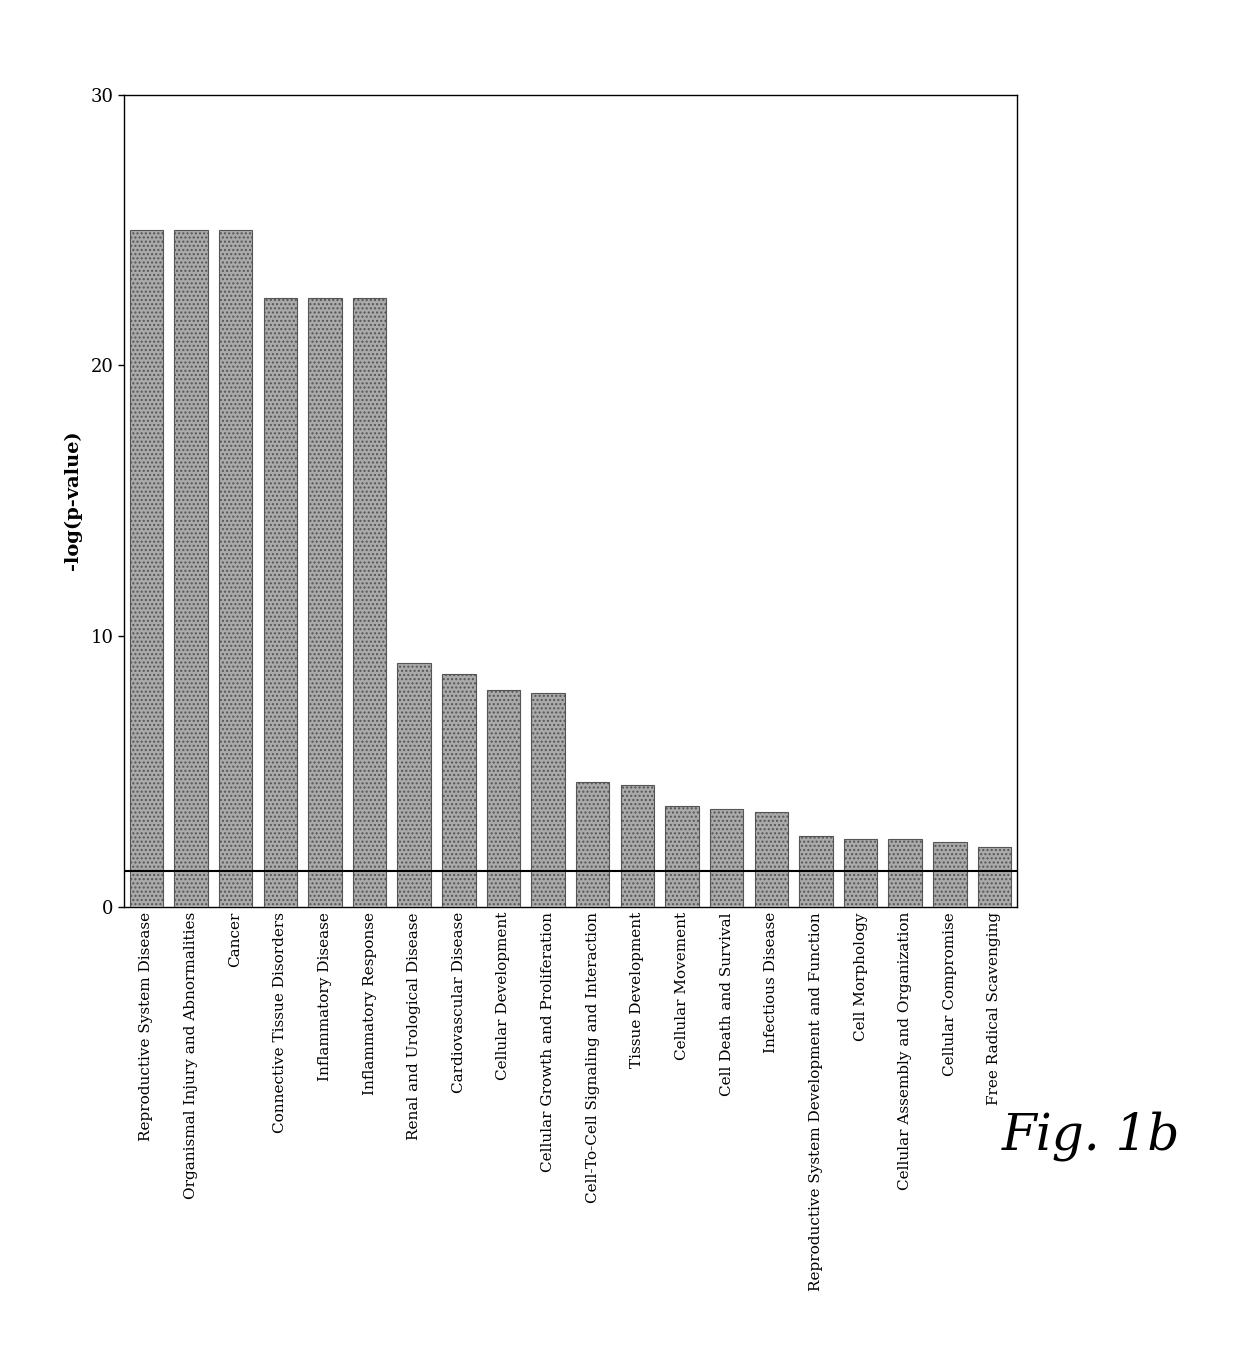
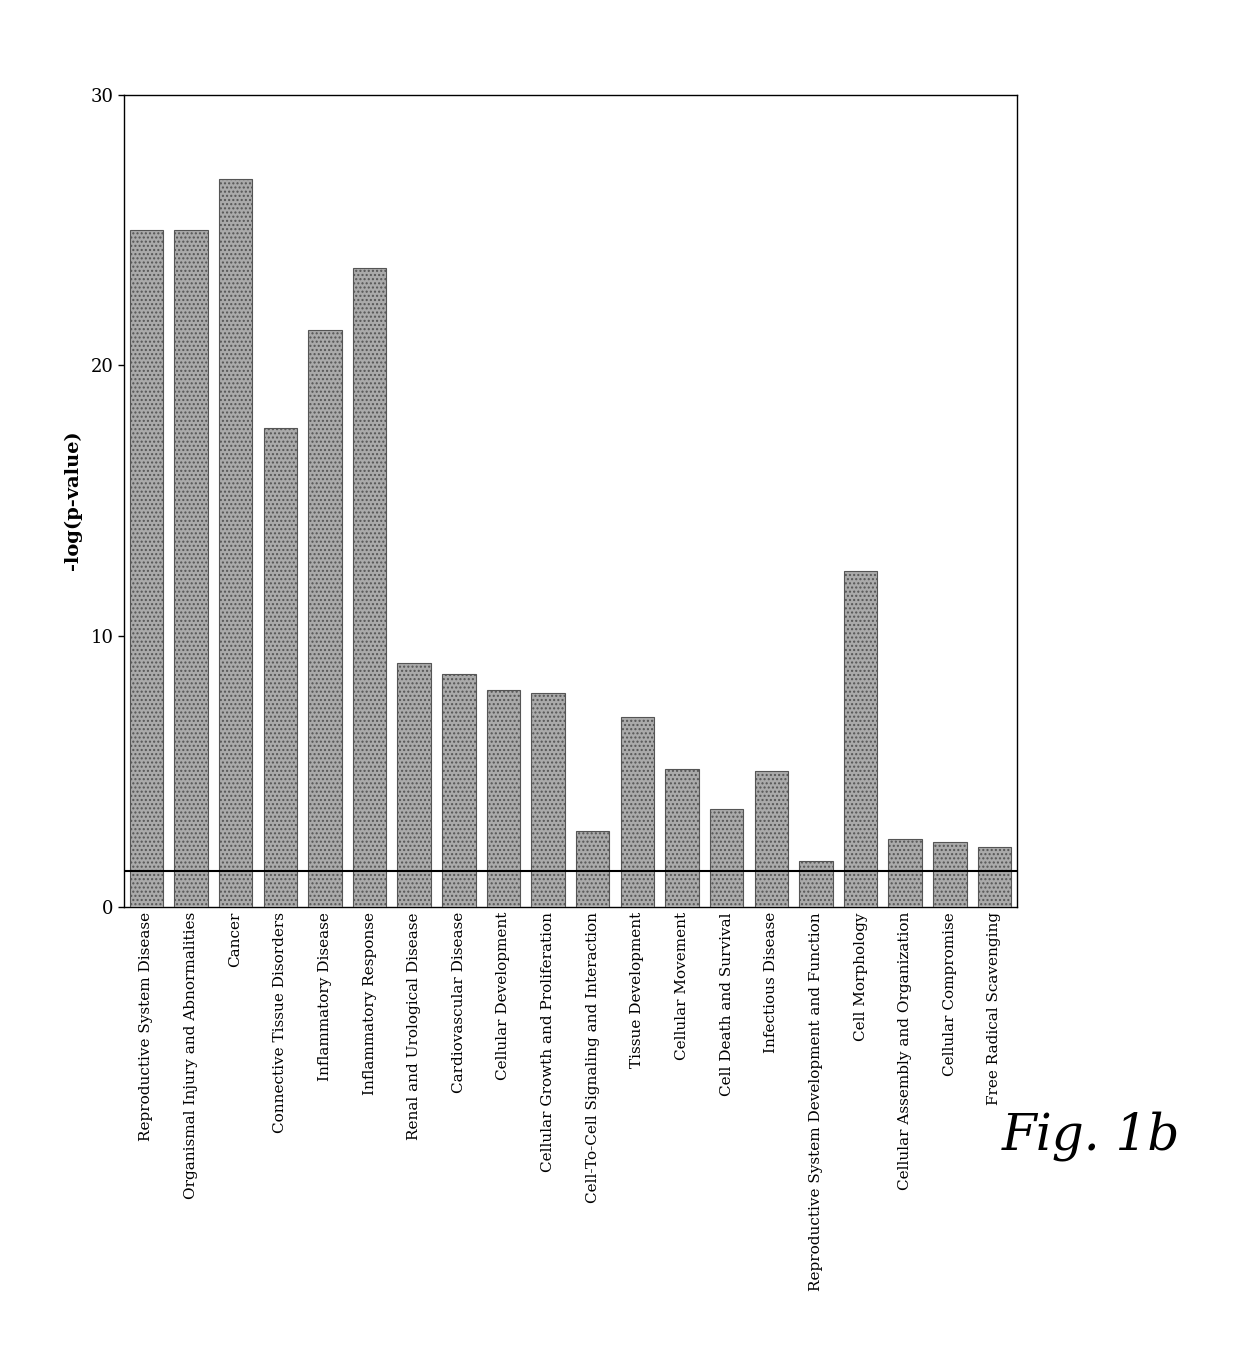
Cancer: 25.0 -> 26.9
Connective Tissue Disorders: 22.5 -> 17.7
Inflammatory Disease: 22.5 -> 21.3
Inflammatory Response: 22.5 -> 23.6
Cell-To-Cell Signaling and Interaction: 4.6 -> 2.8
Tissue Development: 4.5 -> 7.0
Cellular Movement: 3.7 -> 5.1
Infectious Disease: 3.5 -> 5.0
Reproductive System Development and Function: 2.6 -> 1.7
Cell Morphology: 2.5 -> 12.4
